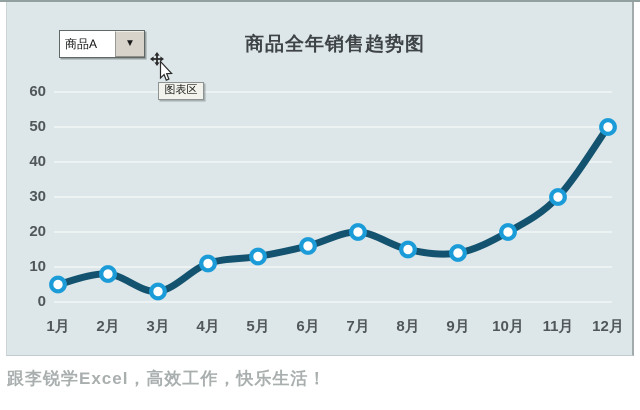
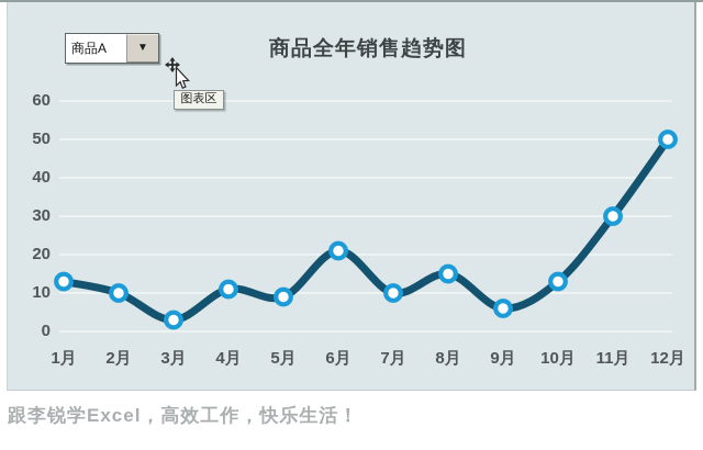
1月: 5 -> 13
2月: 8 -> 10
5月: 13 -> 9
6月: 16 -> 21
7月: 20 -> 10
9月: 14 -> 6
10月: 20 -> 13
